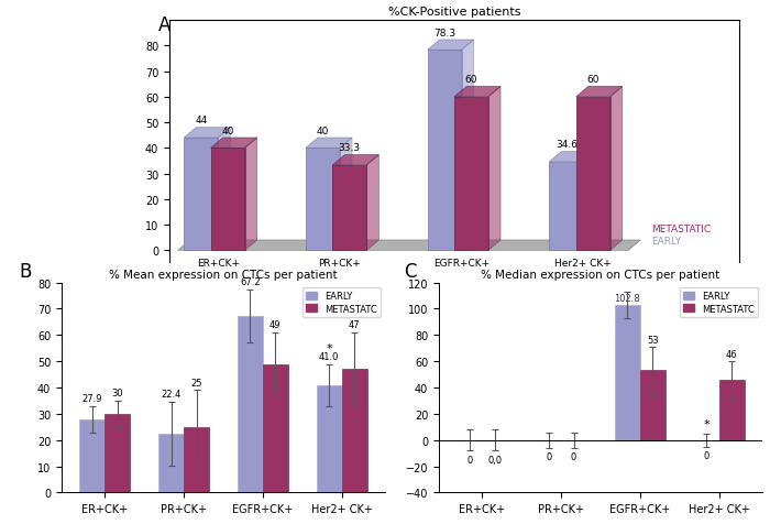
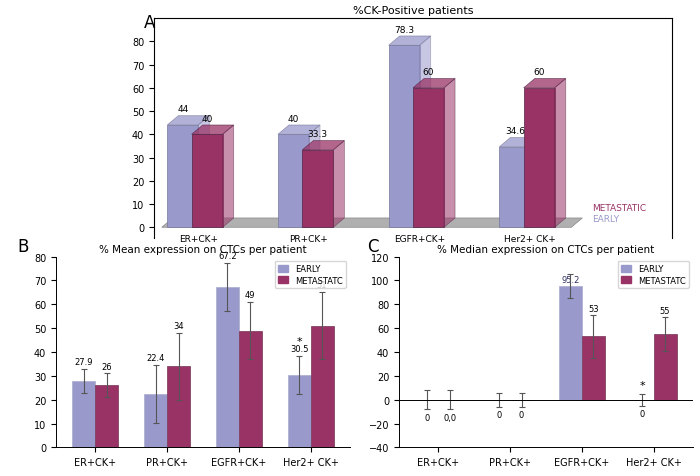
% Mean expression on CTCs per patient/METASTATC/ER+CK+: 30 -> 26
% Mean expression on CTCs per patient/METASTATC/PR+CK+: 25 -> 34
% Mean expression on CTCs per patient/EARLY/Her2+ CK+: 41.0 -> 30.5
% Mean expression on CTCs per patient/METASTATC/Her2+ CK+: 47 -> 51
% Median expression on CTCs per patient/EARLY/EGFR+CK+: 102.8 -> 95.2
% Median expression on CTCs per patient/METASTATC/Her2+ CK+: 46 -> 55
